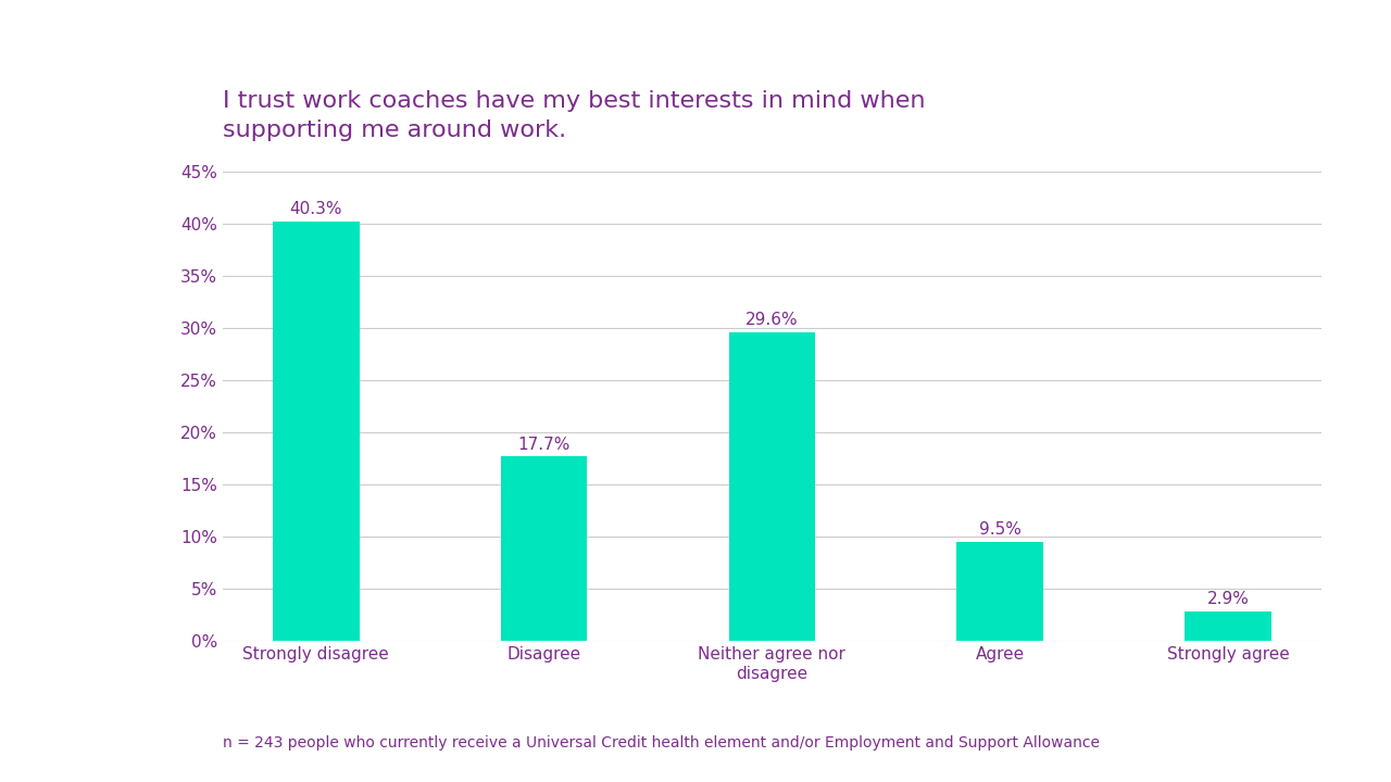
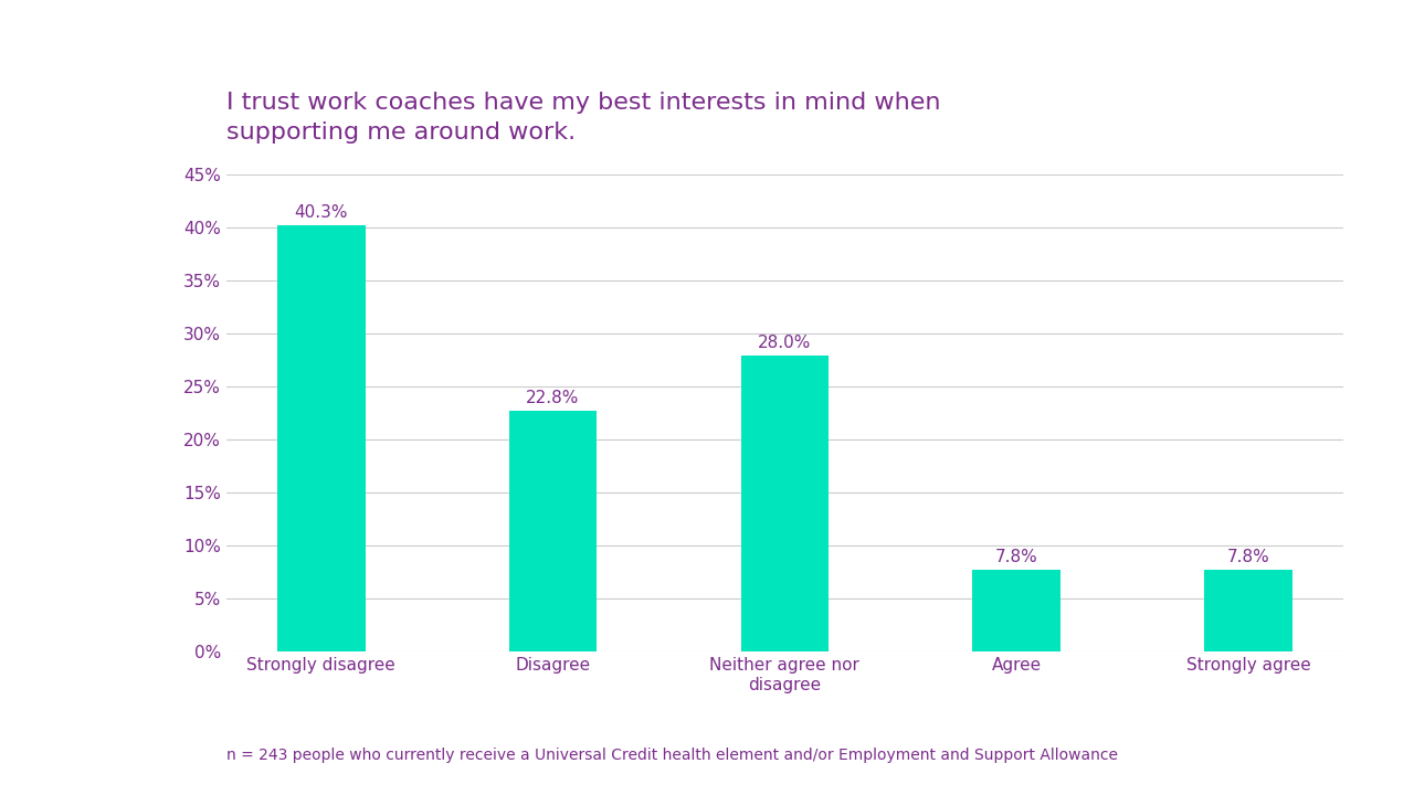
Disagree: 17.7% -> 22.8%
Neither agree nor disagree: 29.6% -> 28.0%
Agree: 9.5% -> 7.8%
Strongly agree: 2.9% -> 7.8%
